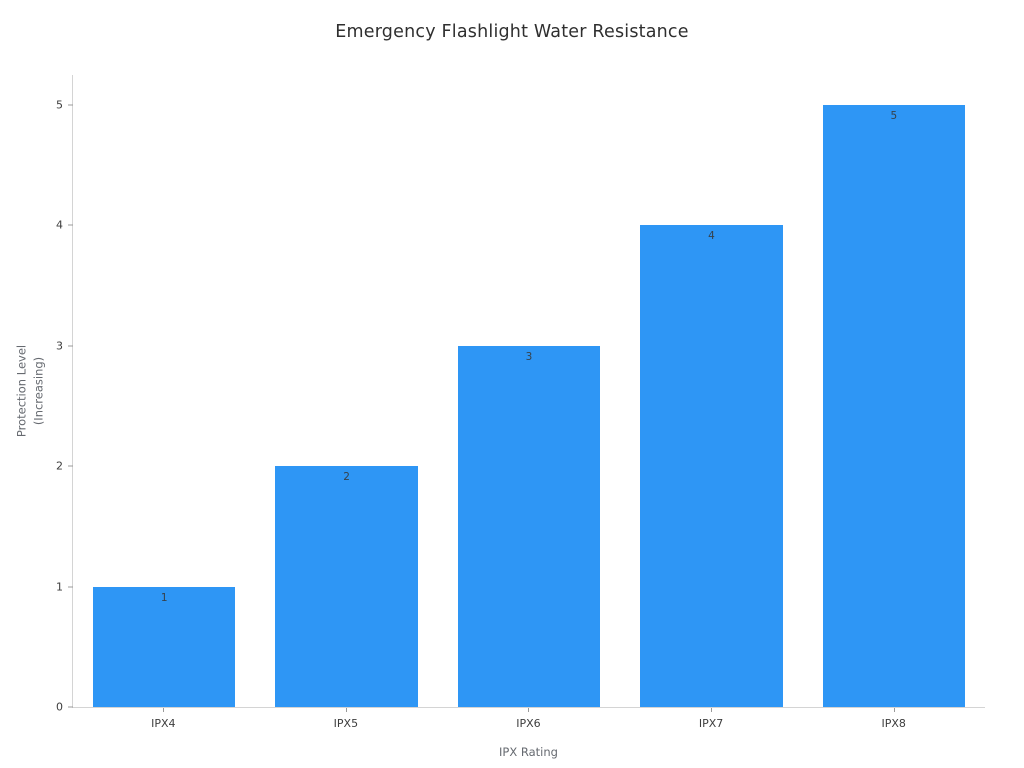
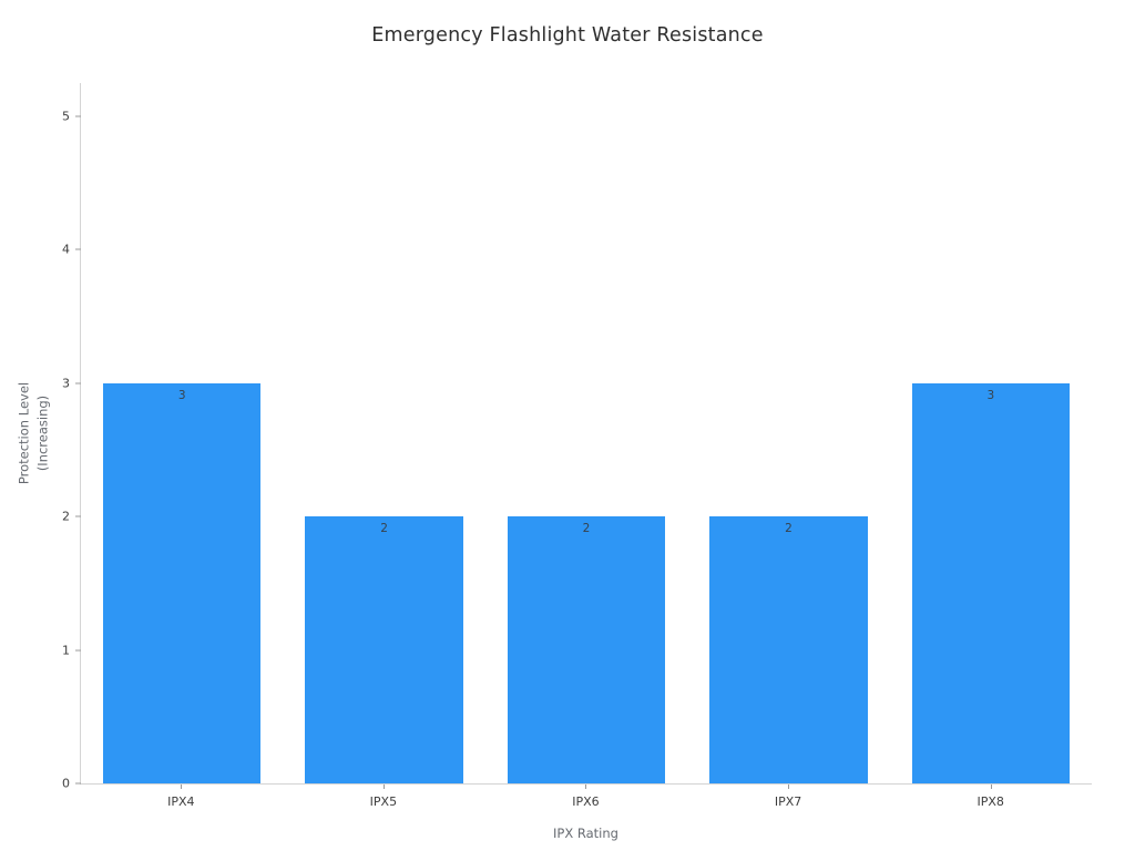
IPX4: 1 -> 3
IPX6: 3 -> 2
IPX7: 4 -> 2
IPX8: 5 -> 3
